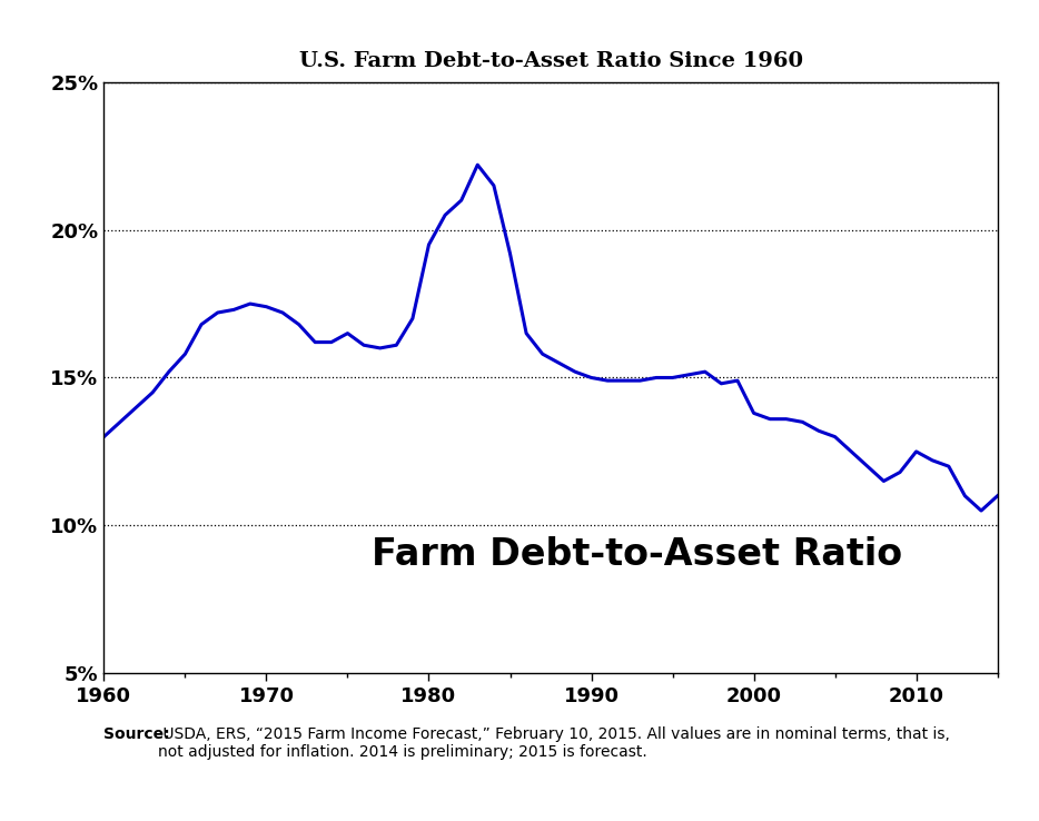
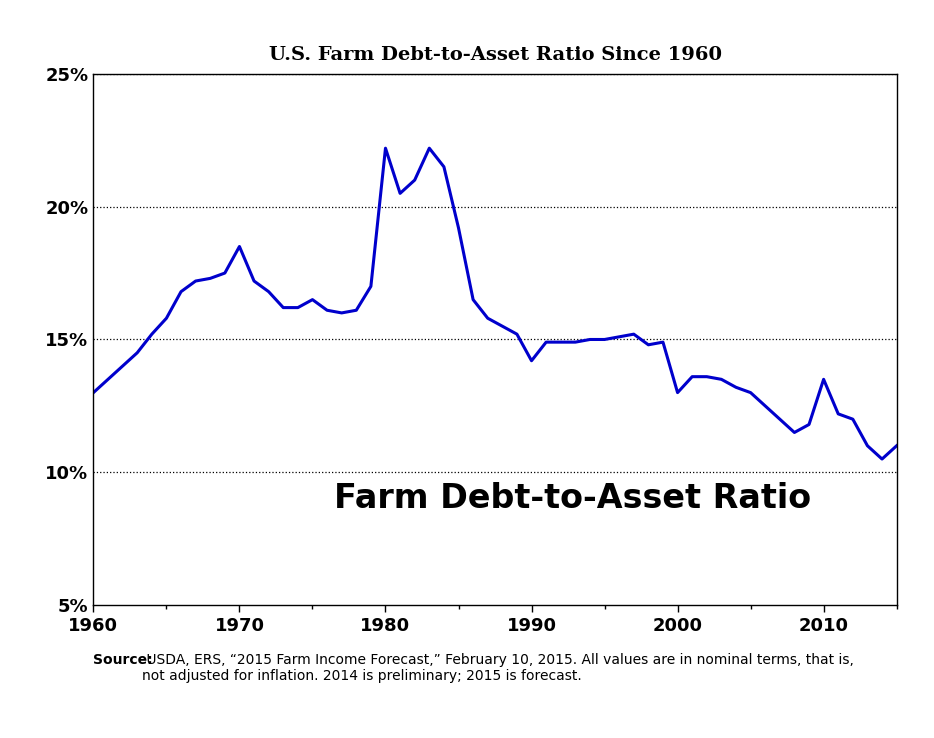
1970: 17.4% -> 18.5%
1980: 19.5% -> 22.2%
1990: 15.0% -> 14.2%
2000: 13.8% -> 13.0%
2010: 12.5% -> 13.5%
